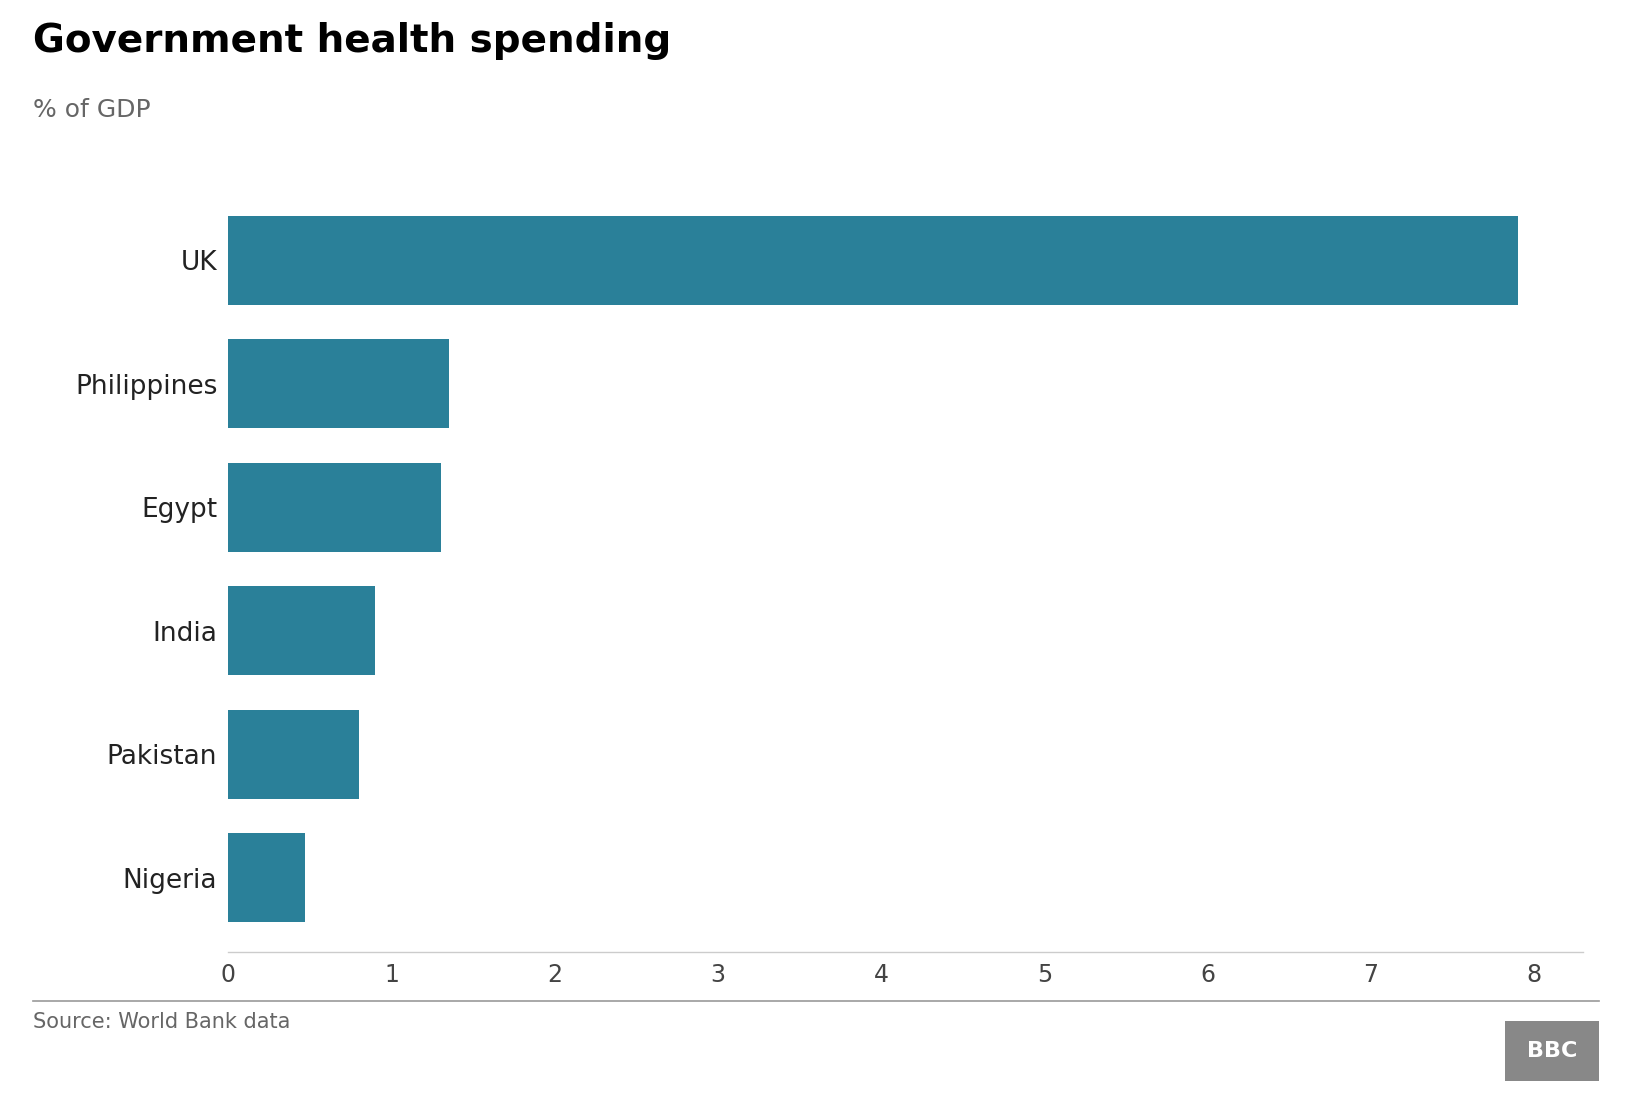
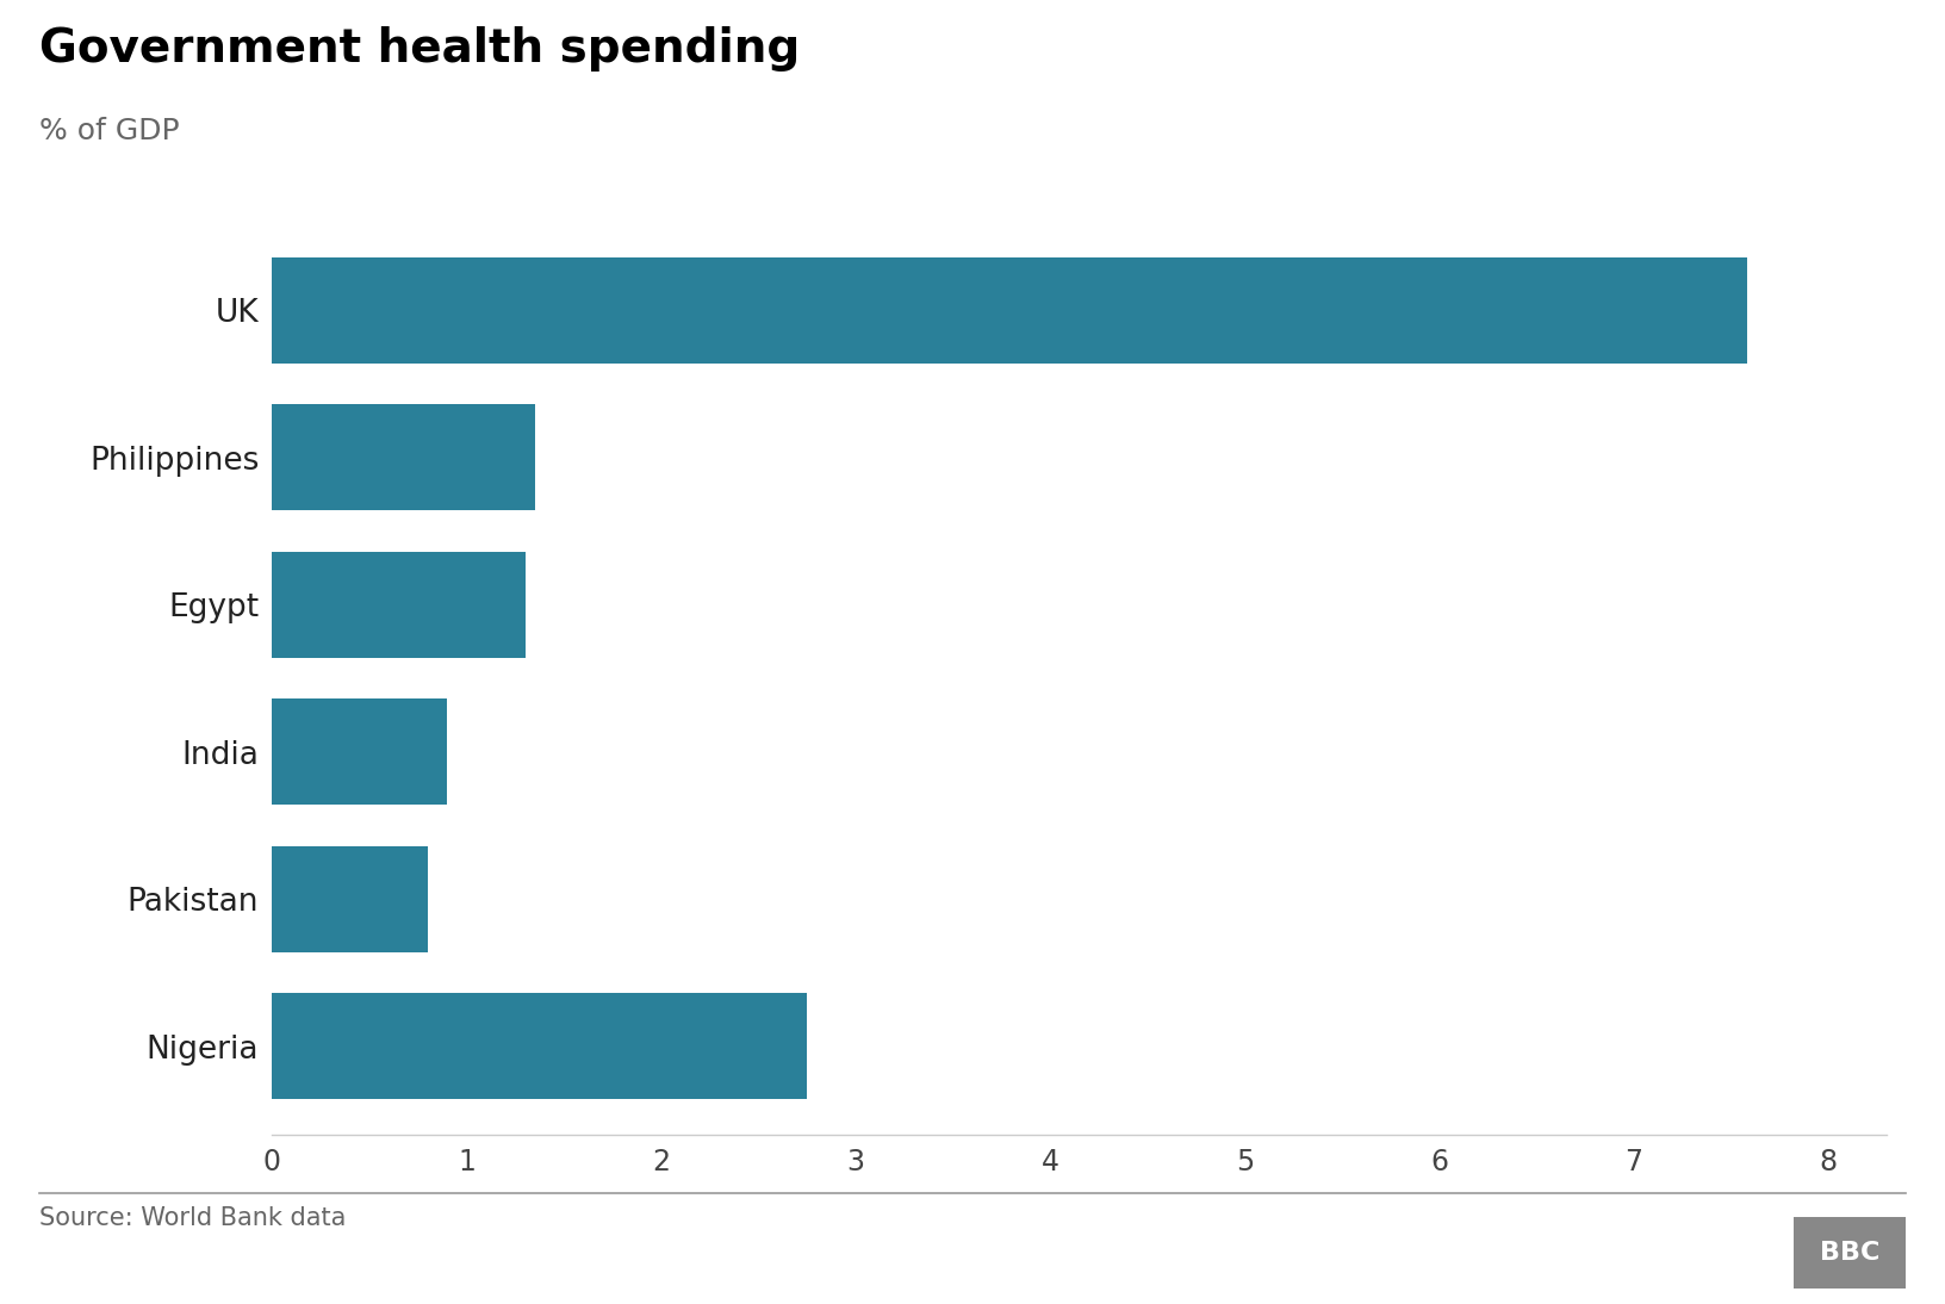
UK: 7.90 -> 7.58
Nigeria: 0.47 -> 2.75
